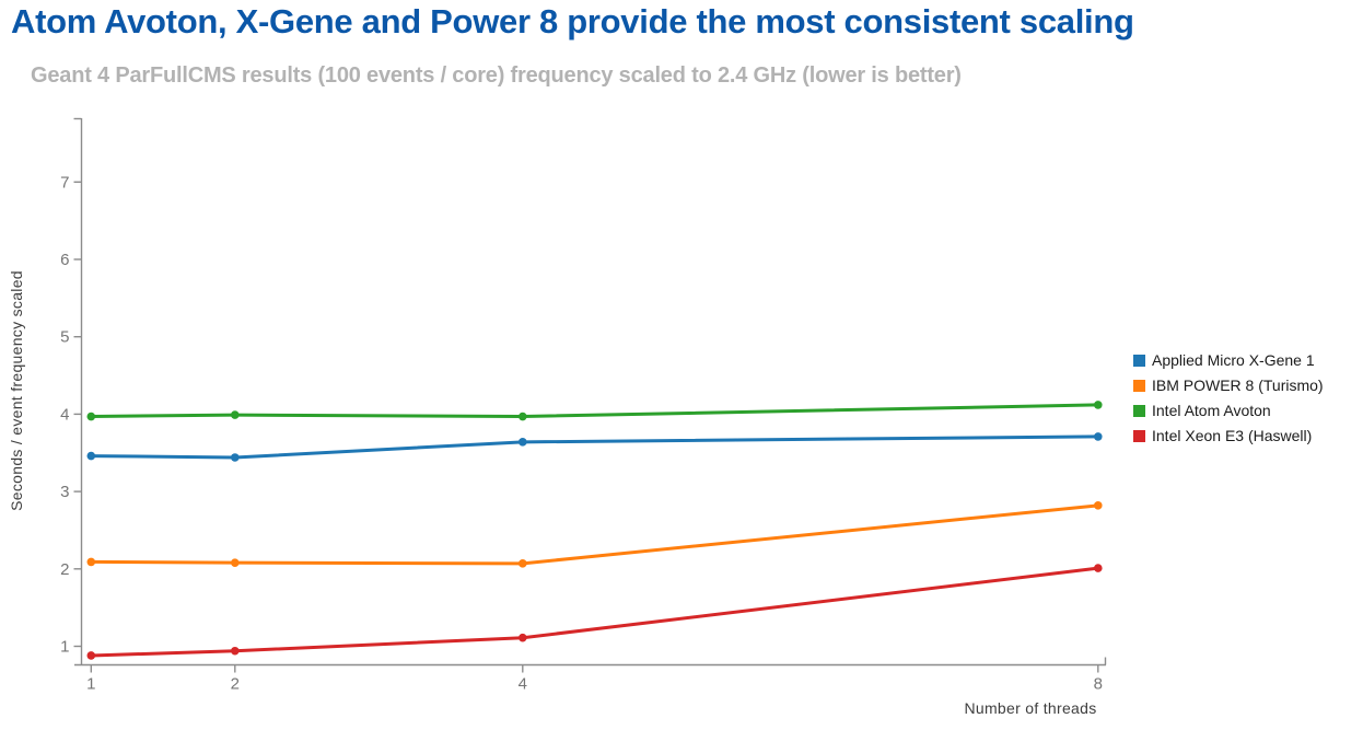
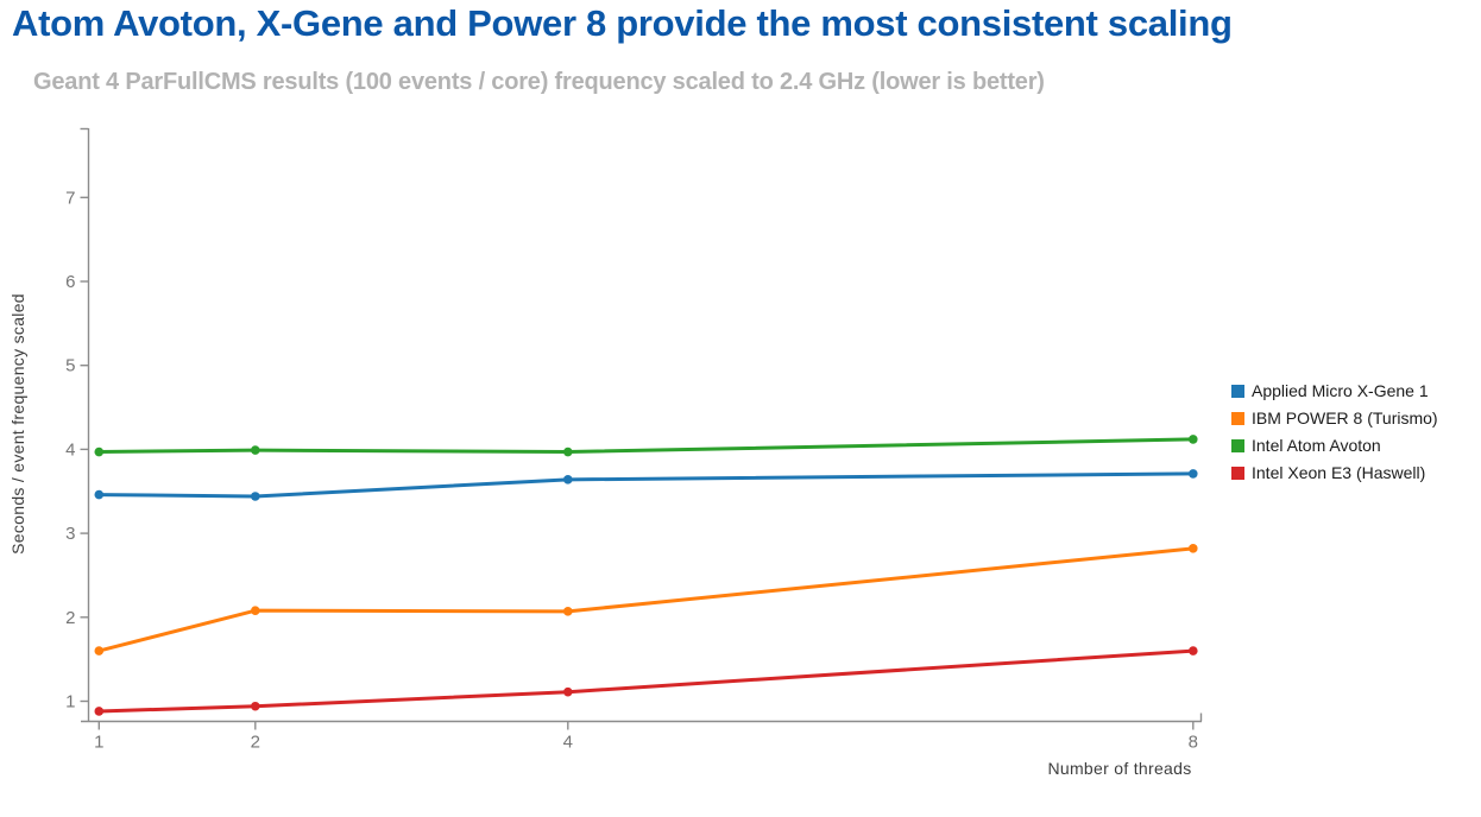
IBM POWER 8 (Turismo)/1: 2.1 -> 1.6
Intel Xeon E3 (Haswell)/8: 2.0 -> 1.6
